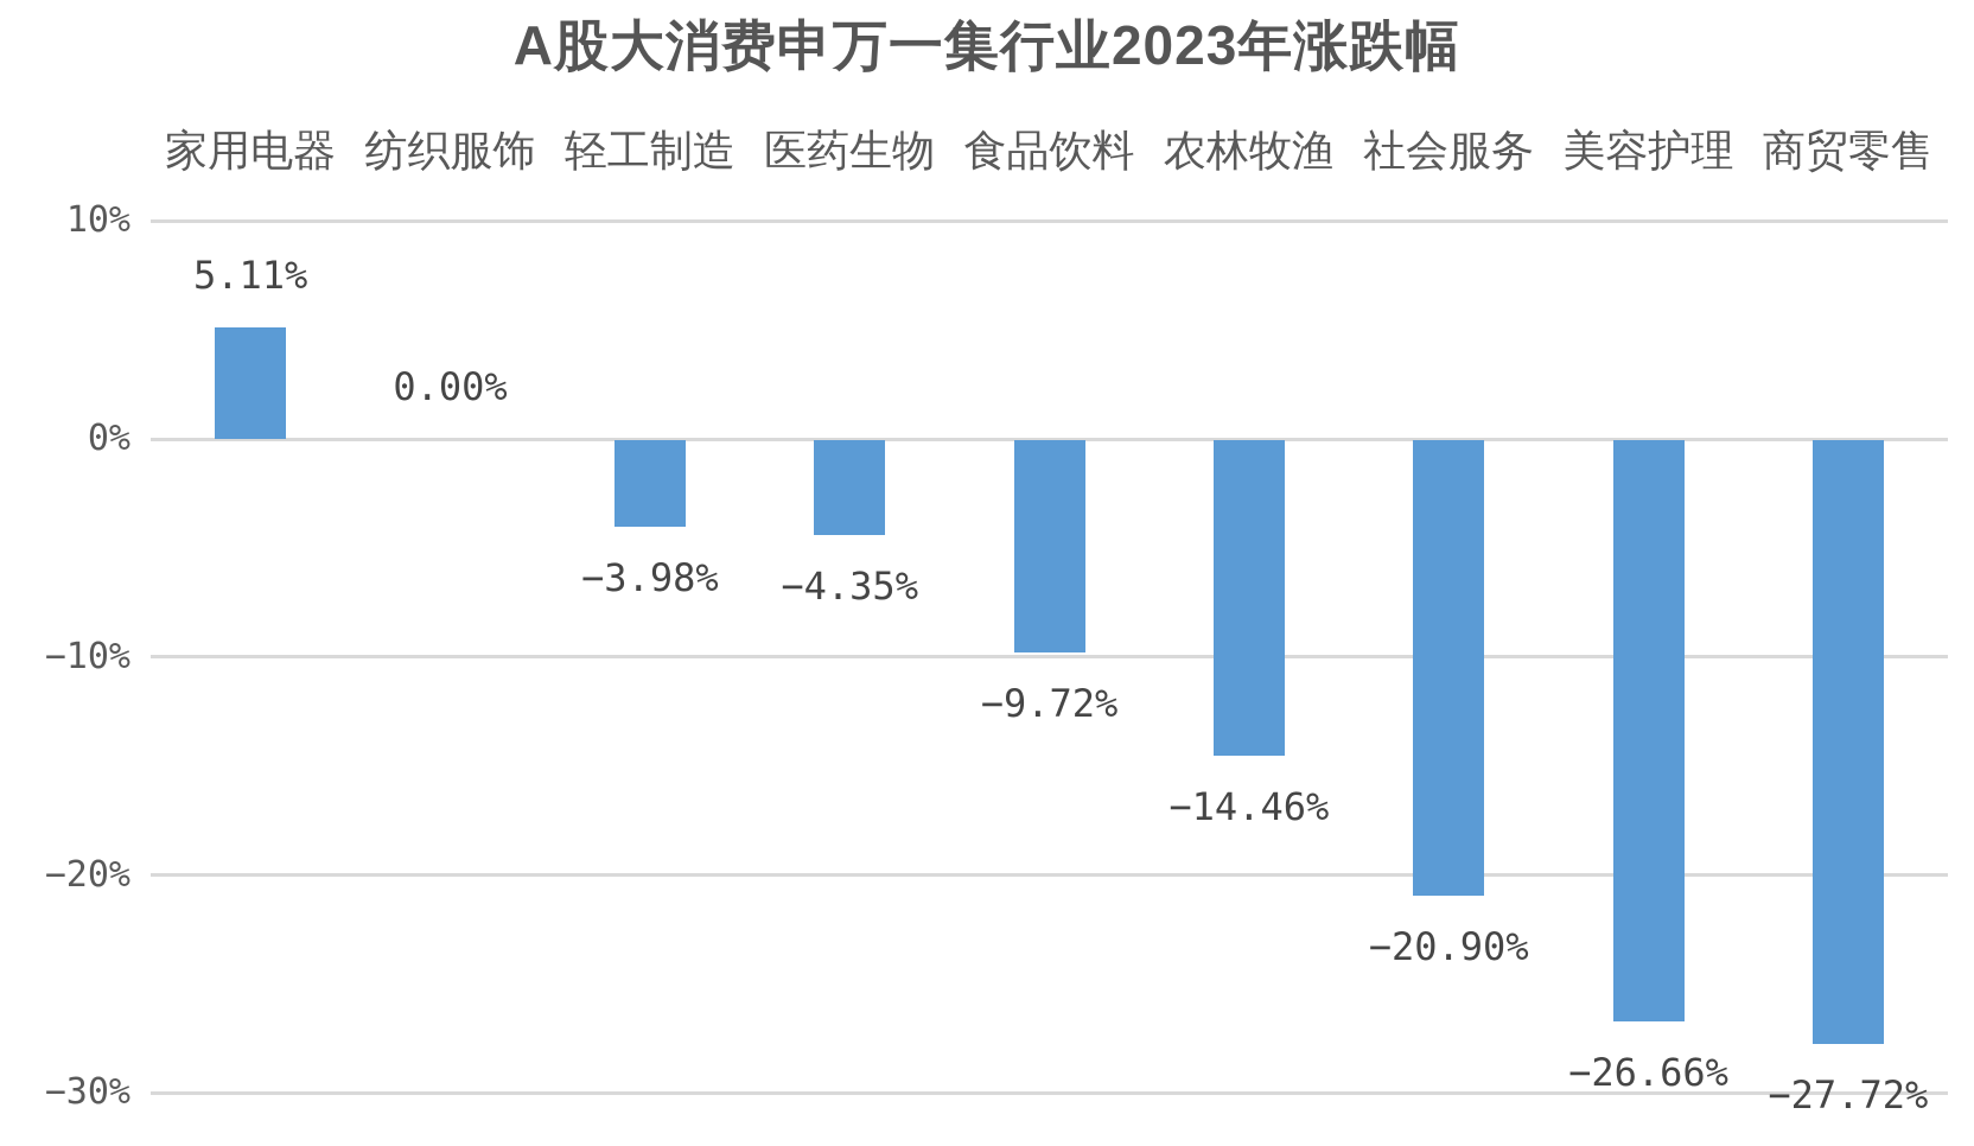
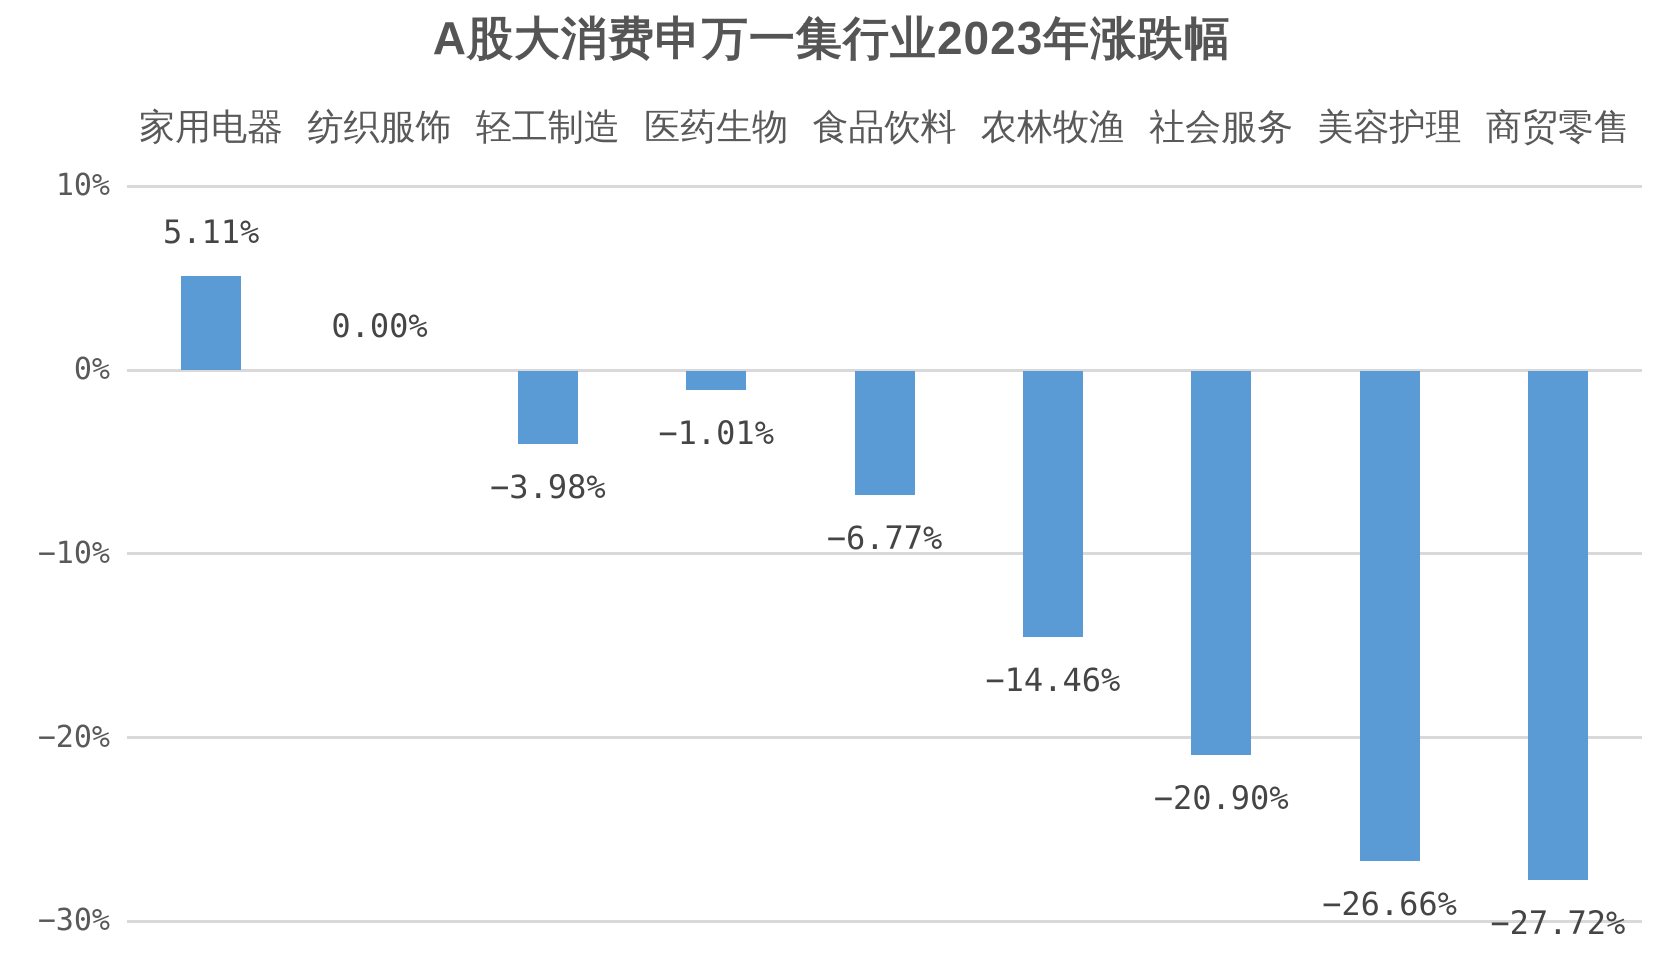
医药生物: −4.35% -> −1.01%
食品饮料: −9.72% -> −6.77%
